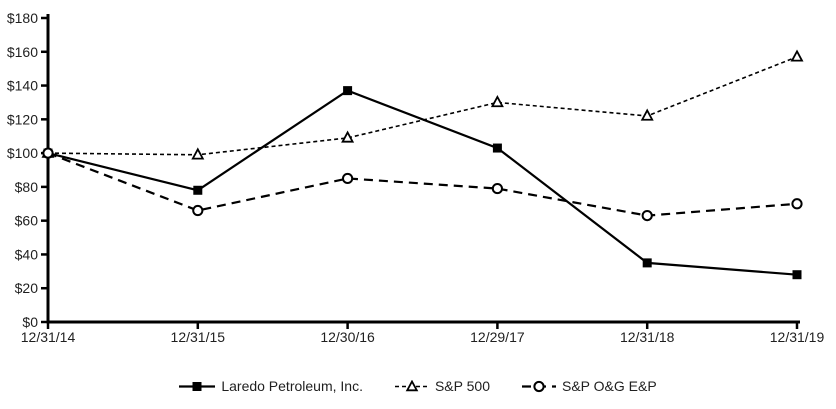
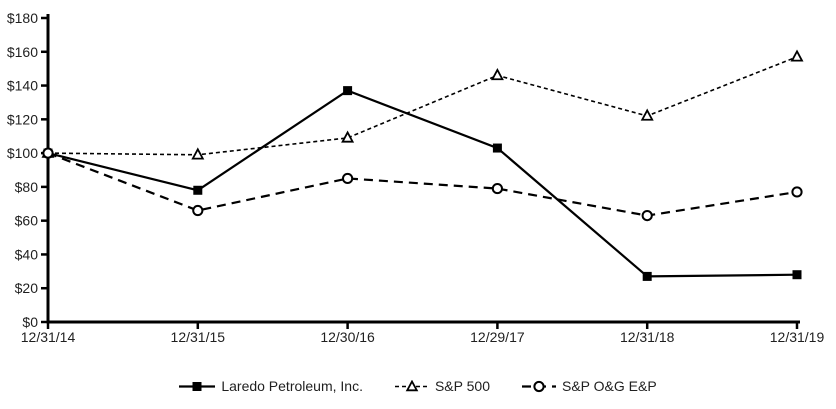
S&P 500/12/29/17: $130 -> $146
Laredo Petroleum, Inc./12/31/18: $35 -> $27
S&P O&G E&P/12/31/19: $70 -> $77
